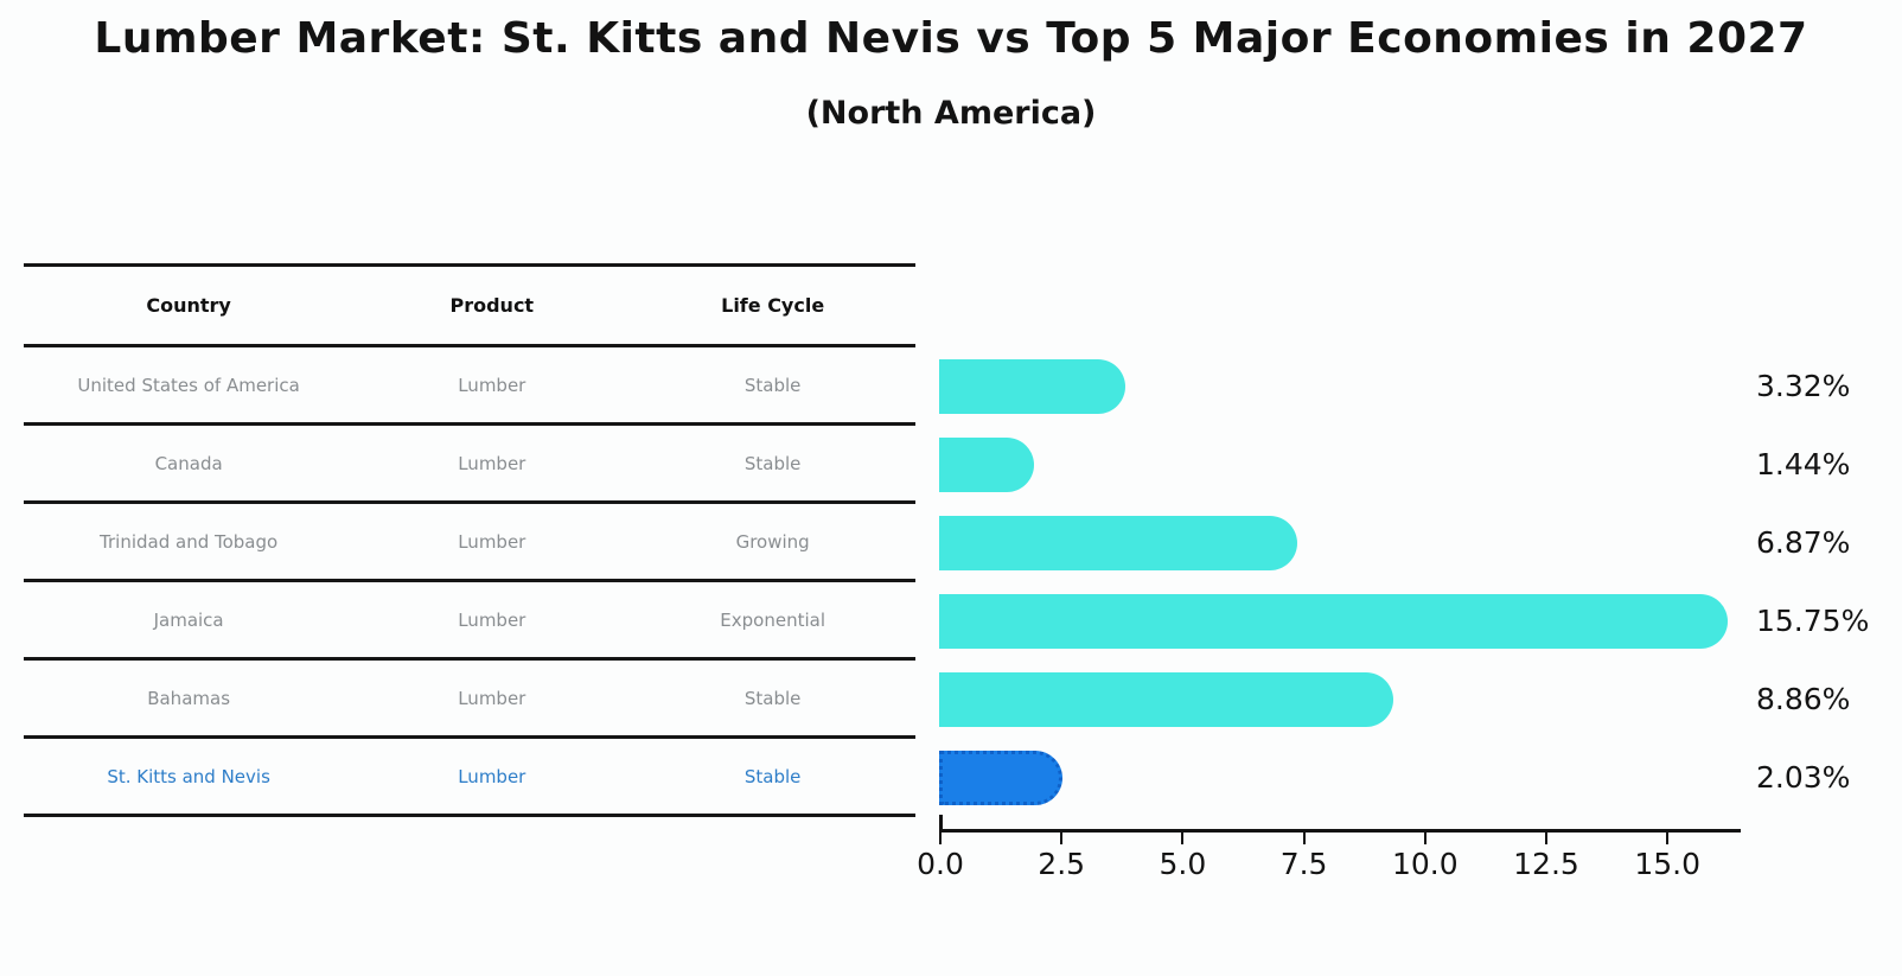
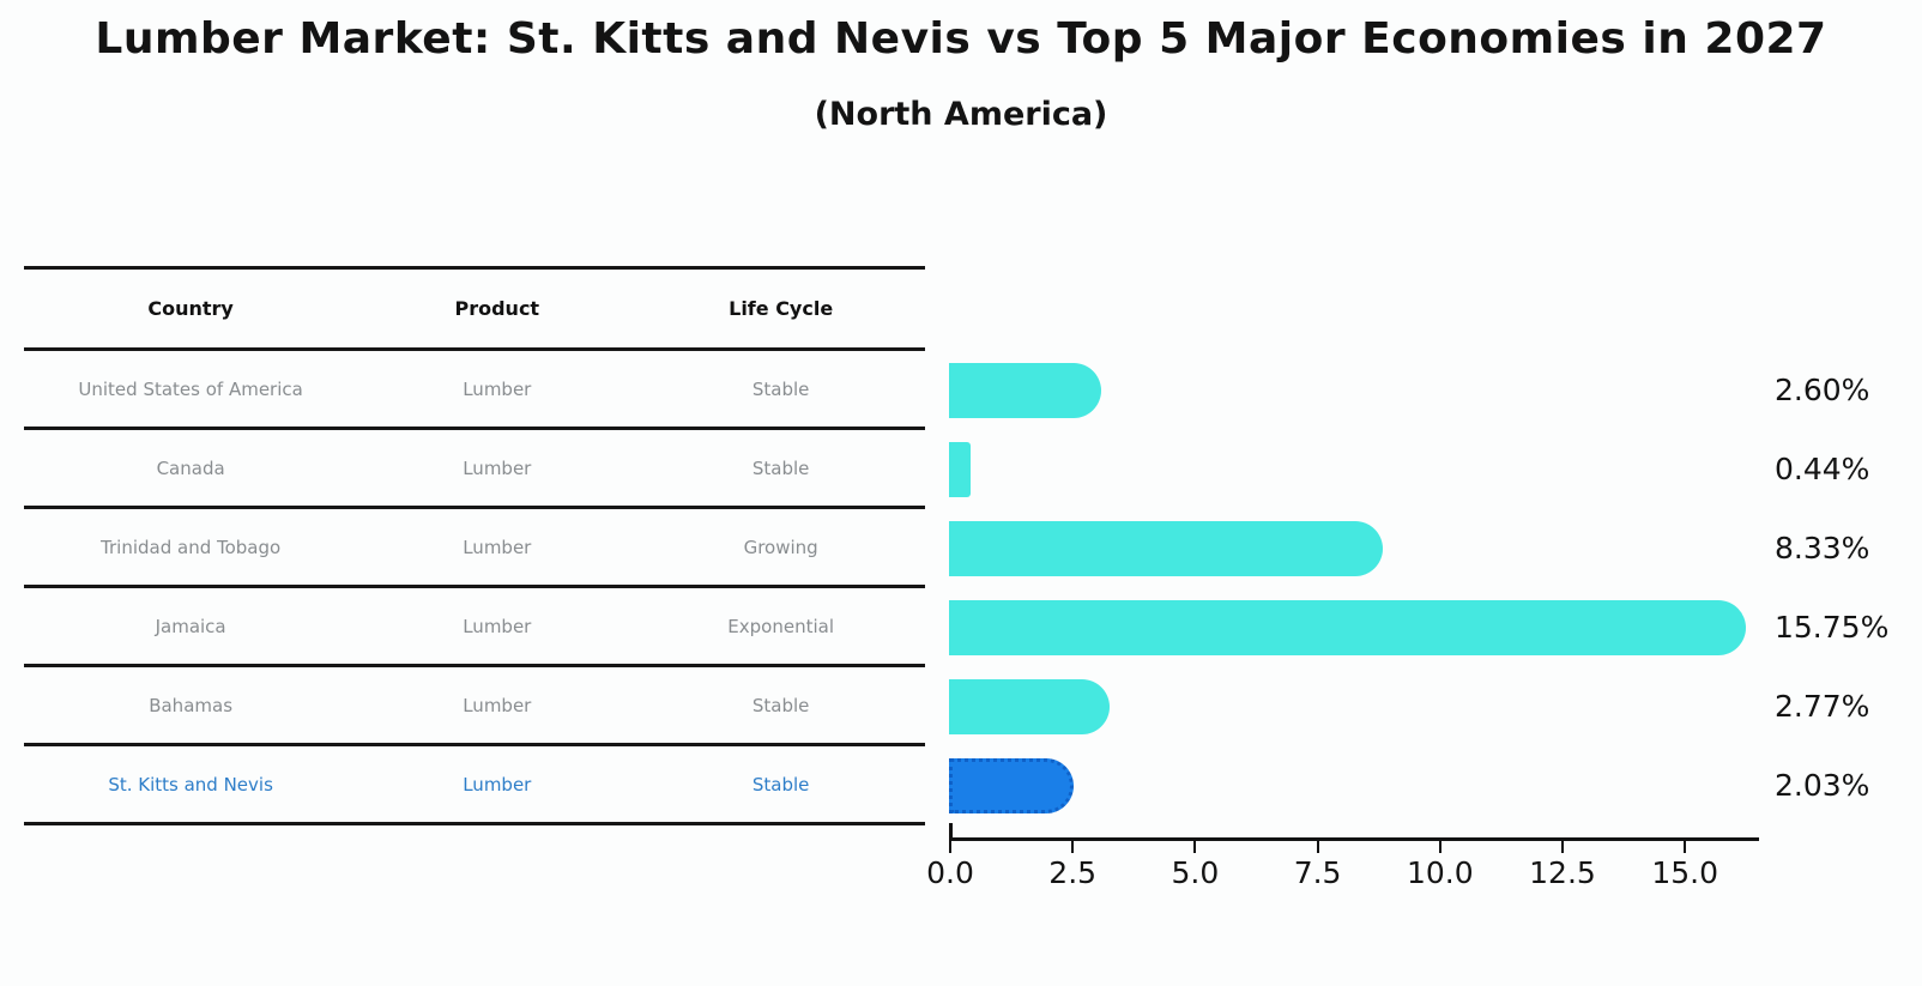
United States of America: 3.32% -> 2.60%
Canada: 1.44% -> 0.44%
Trinidad and Tobago: 6.87% -> 8.33%
Bahamas: 8.86% -> 2.77%
